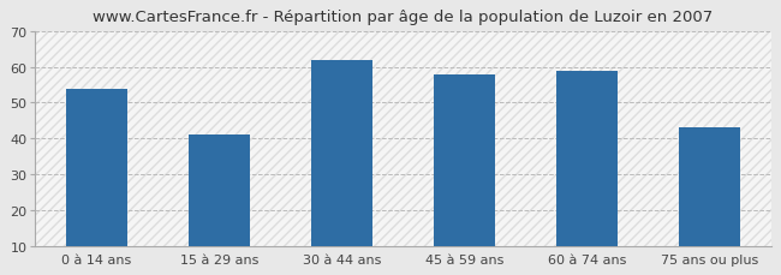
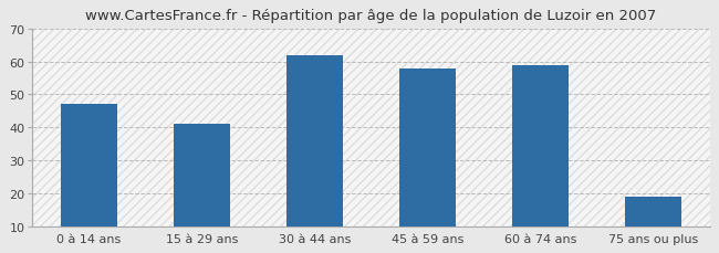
0 à 14 ans: 54 -> 47
75 ans ou plus: 43 -> 19
